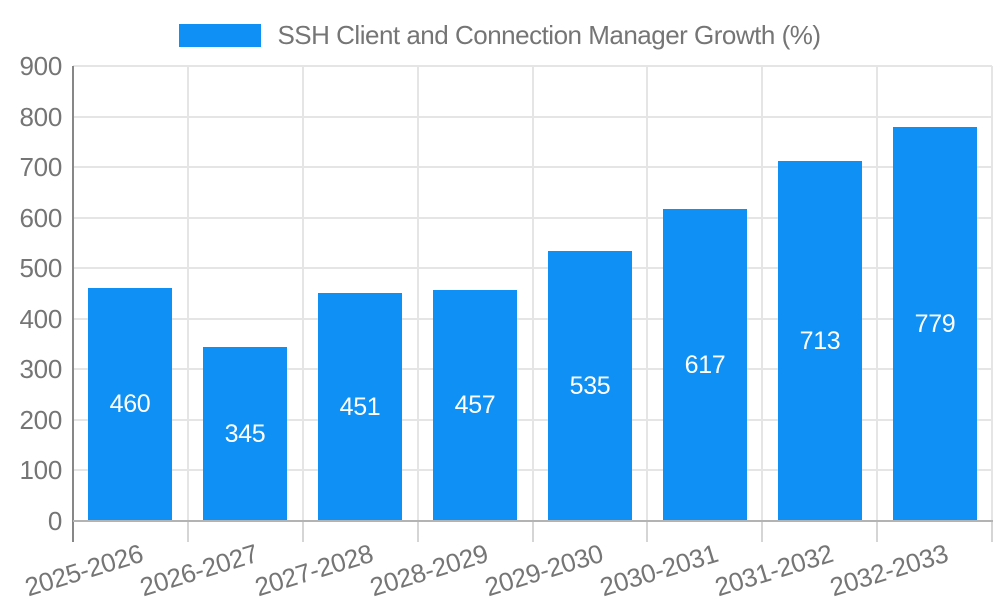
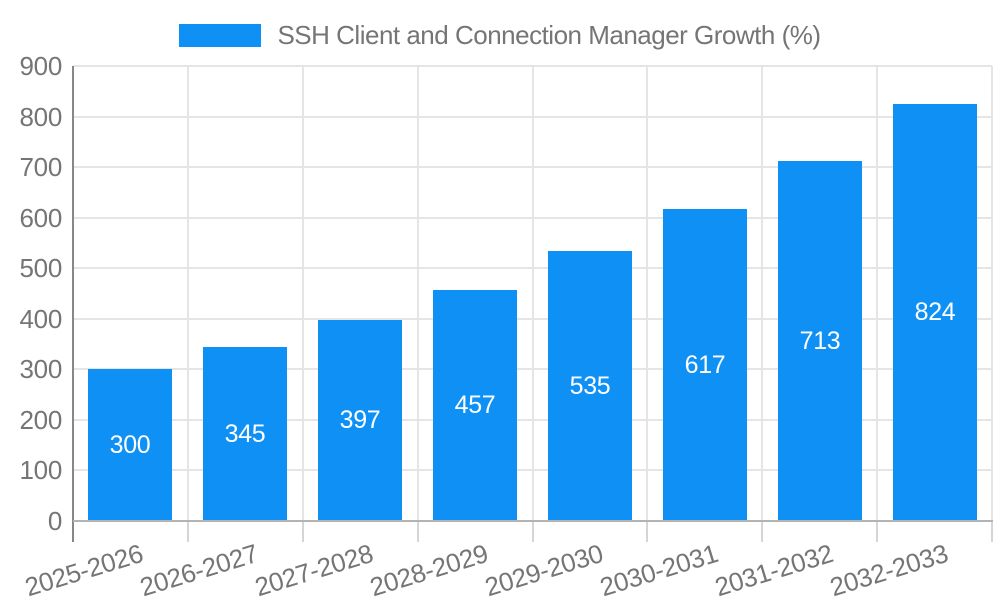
2025-2026: 460 -> 300
2027-2028: 451 -> 397
2032-2033: 779 -> 824
